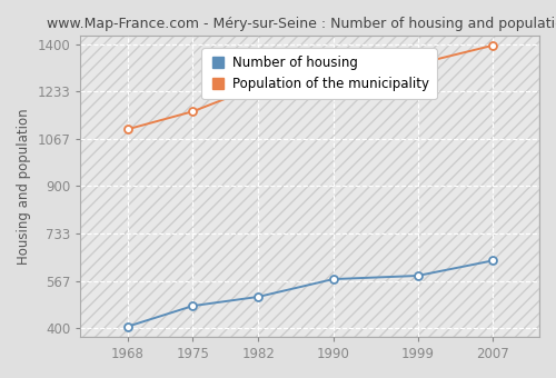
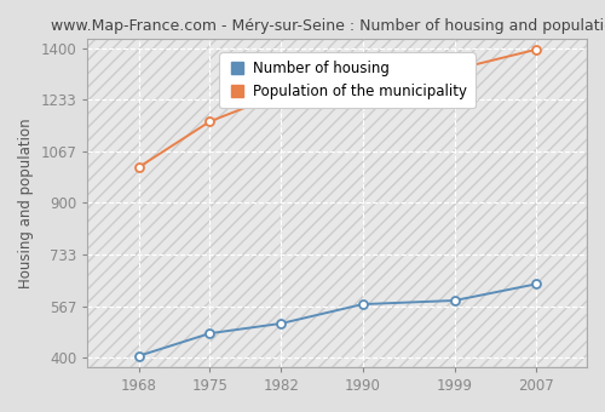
Population of the municipality/1968: 1100 -> 1015
